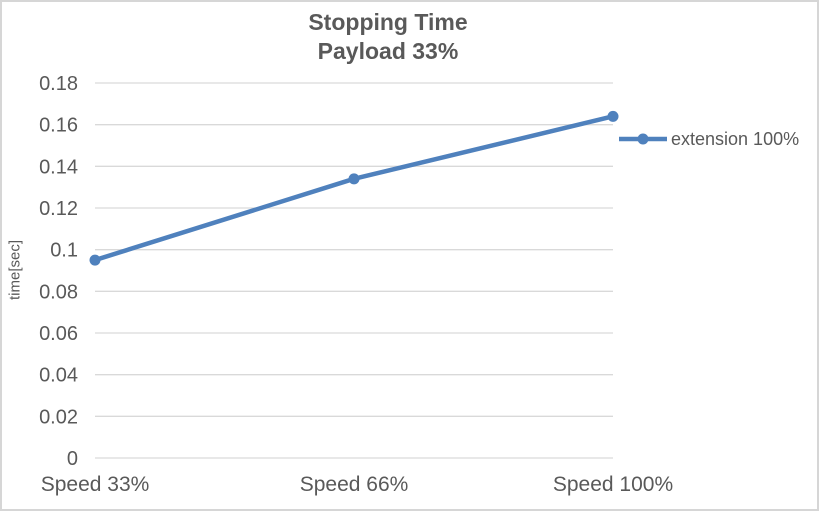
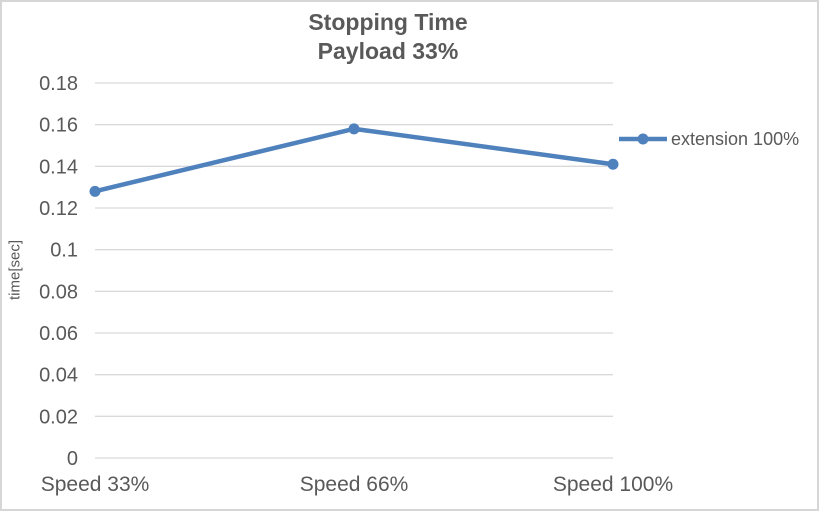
Speed 33%: 0.095 -> 0.128
Speed 66%: 0.134 -> 0.158
Speed 100%: 0.164 -> 0.141
